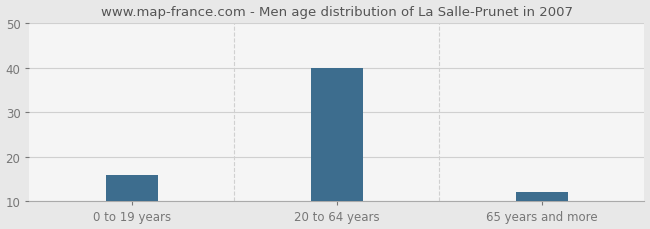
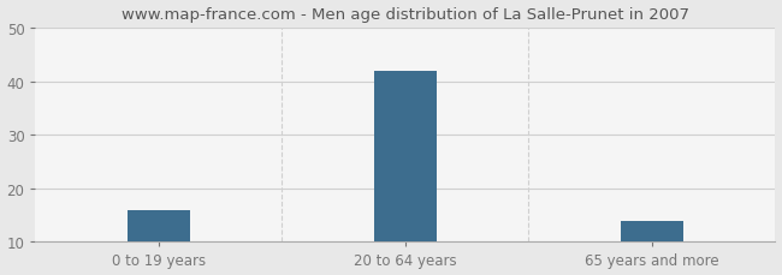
20 to 64 years: 40 -> 42
65 years and more: 12 -> 14
